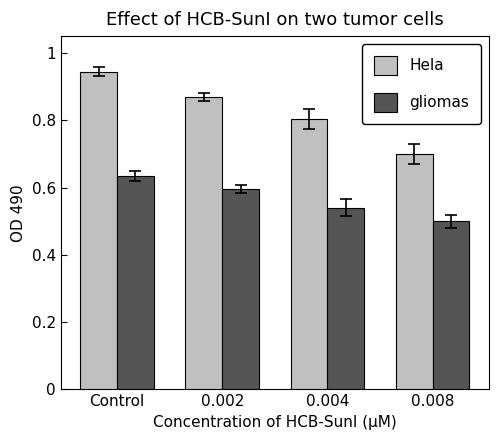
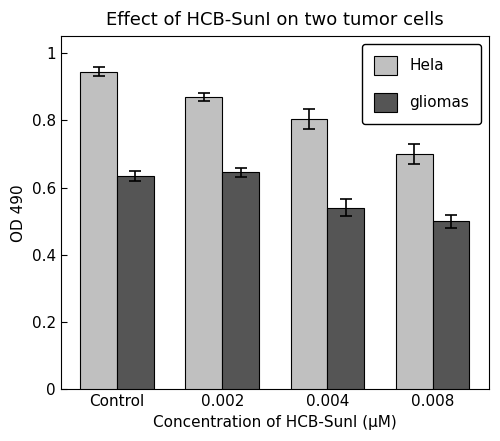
gliomas/0.002: 0.595 -> 0.645
